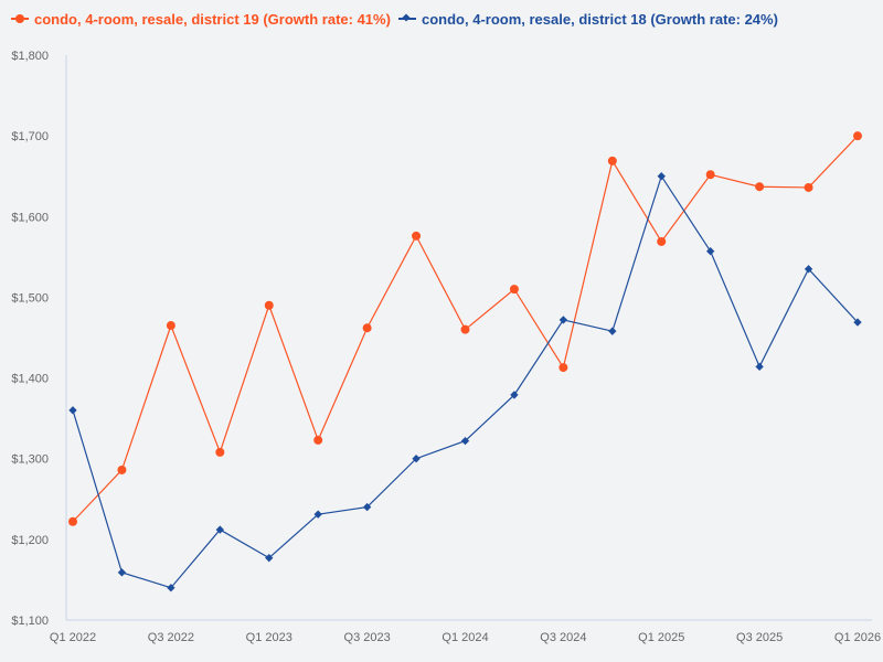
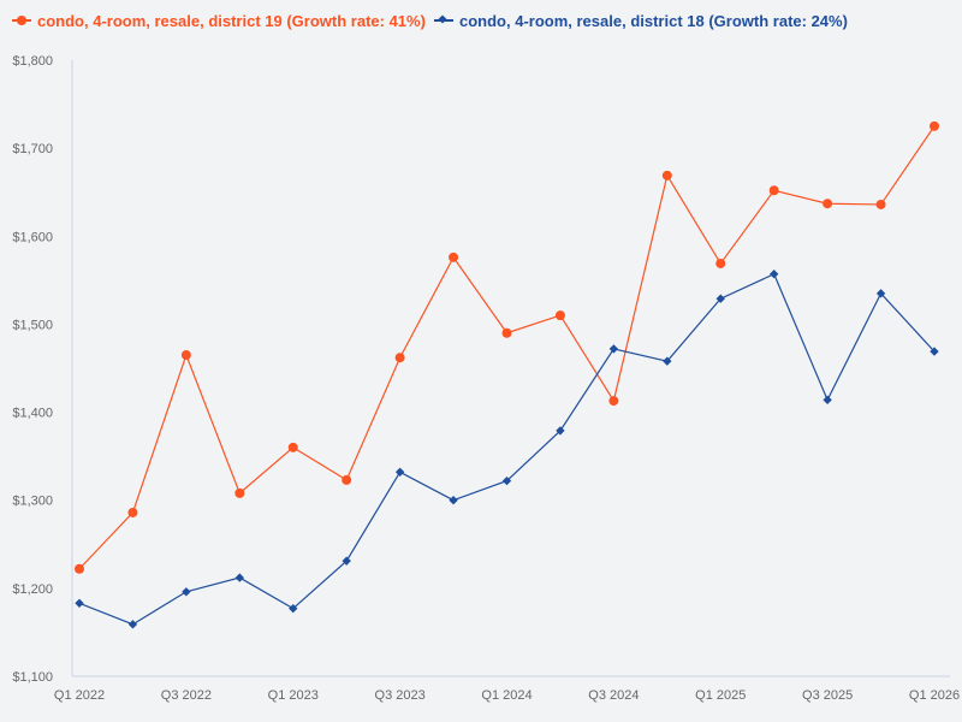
condo, 4-room, resale, district 18 (Growth rate: 24%)/Q1 2022: $1360 -> $1180
condo, 4-room, resale, district 18 (Growth rate: 24%)/Q3 2022: $1140 -> $1200
condo, 4-room, resale, district 19 (Growth rate: 41%)/Q1 2023: $1490 -> $1360
condo, 4-room, resale, district 18 (Growth rate: 24%)/Q3 2023: $1240 -> $1330
condo, 4-room, resale, district 19 (Growth rate: 41%)/Q1 2024: $1460 -> $1490
condo, 4-room, resale, district 18 (Growth rate: 24%)/Q1 2025: $1650 -> $1530
condo, 4-room, resale, district 19 (Growth rate: 41%)/Q1 2026: $1700 -> $1720
